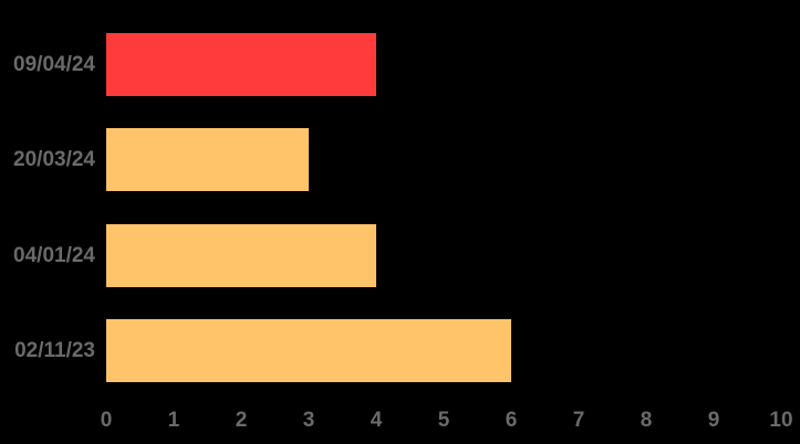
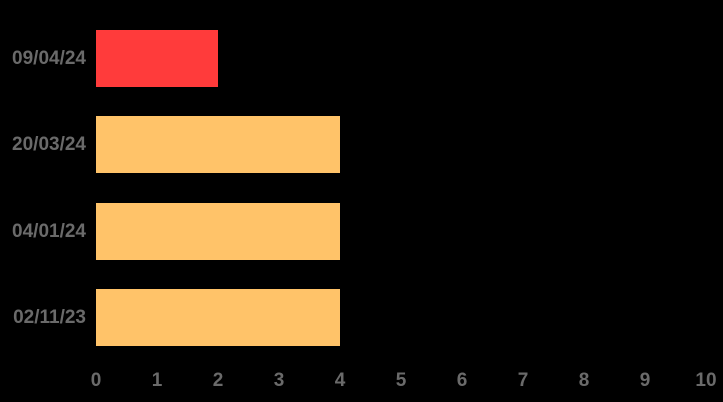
09/04/24: 4 -> 2
20/03/24: 3 -> 4
02/11/23: 6 -> 4
